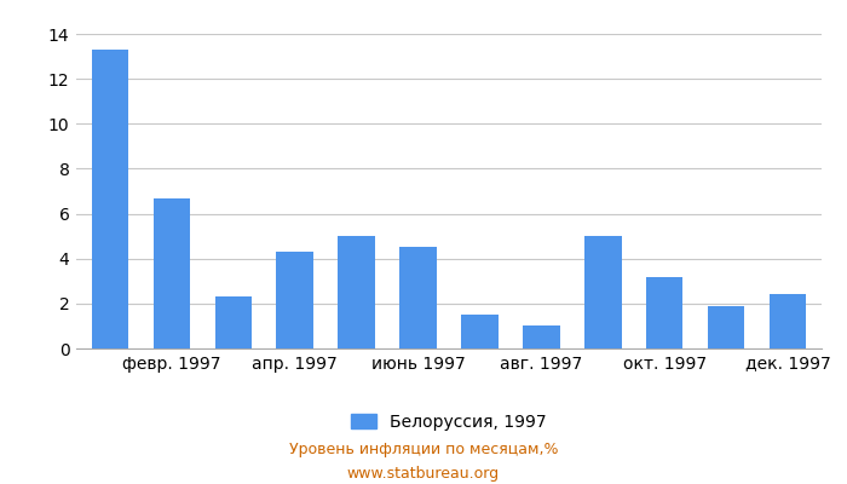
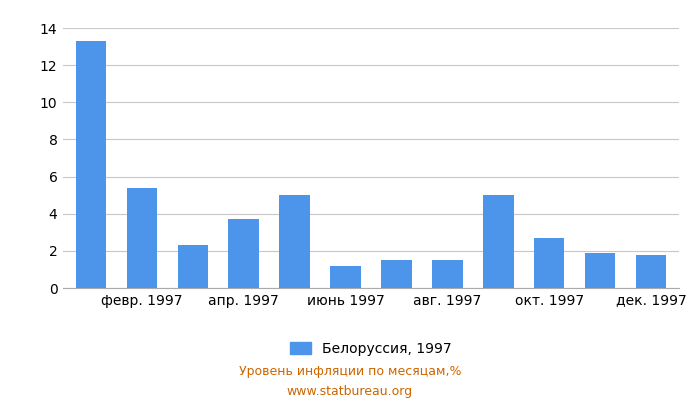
февр. 1997: 6.7 -> 5.4
апр. 1997: 4.3 -> 3.7
июнь 1997: 4.5 -> 1.2
авг. 1997: 1.0 -> 1.5
окт. 1997: 3.2 -> 2.7
дек. 1997: 2.4 -> 1.8
